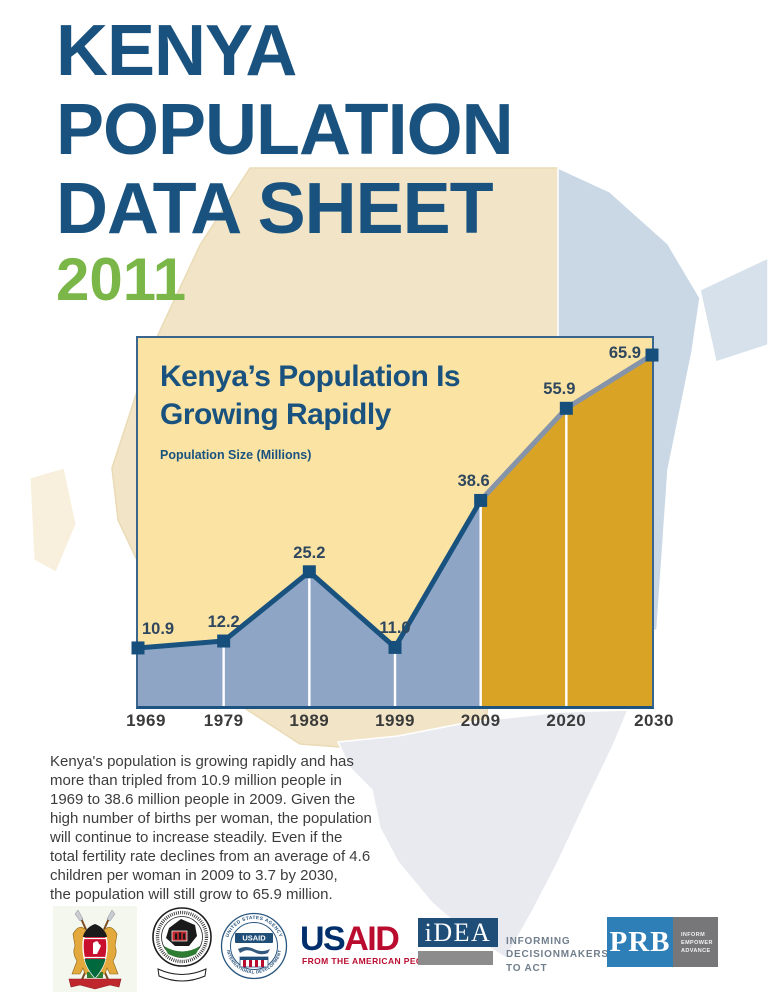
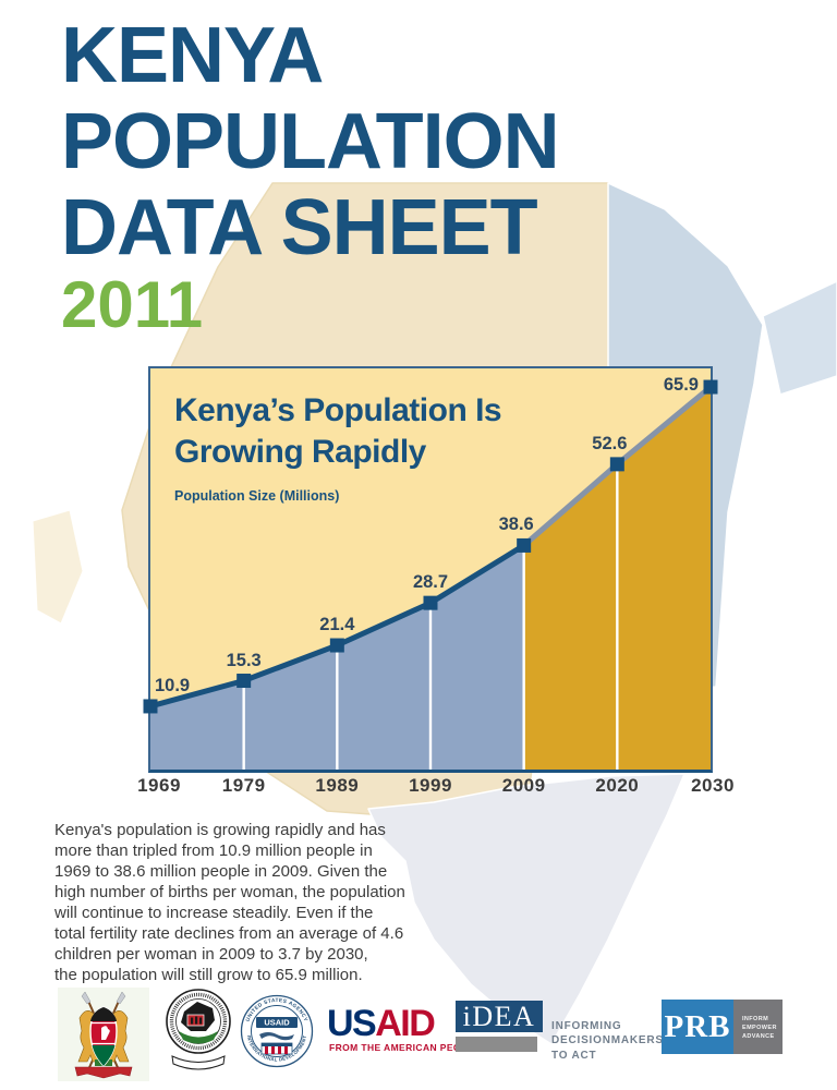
1979: 12.2 -> 15.3
1989: 25.2 -> 21.4
1999: 11.0 -> 28.7
2020: 55.9 -> 52.6
